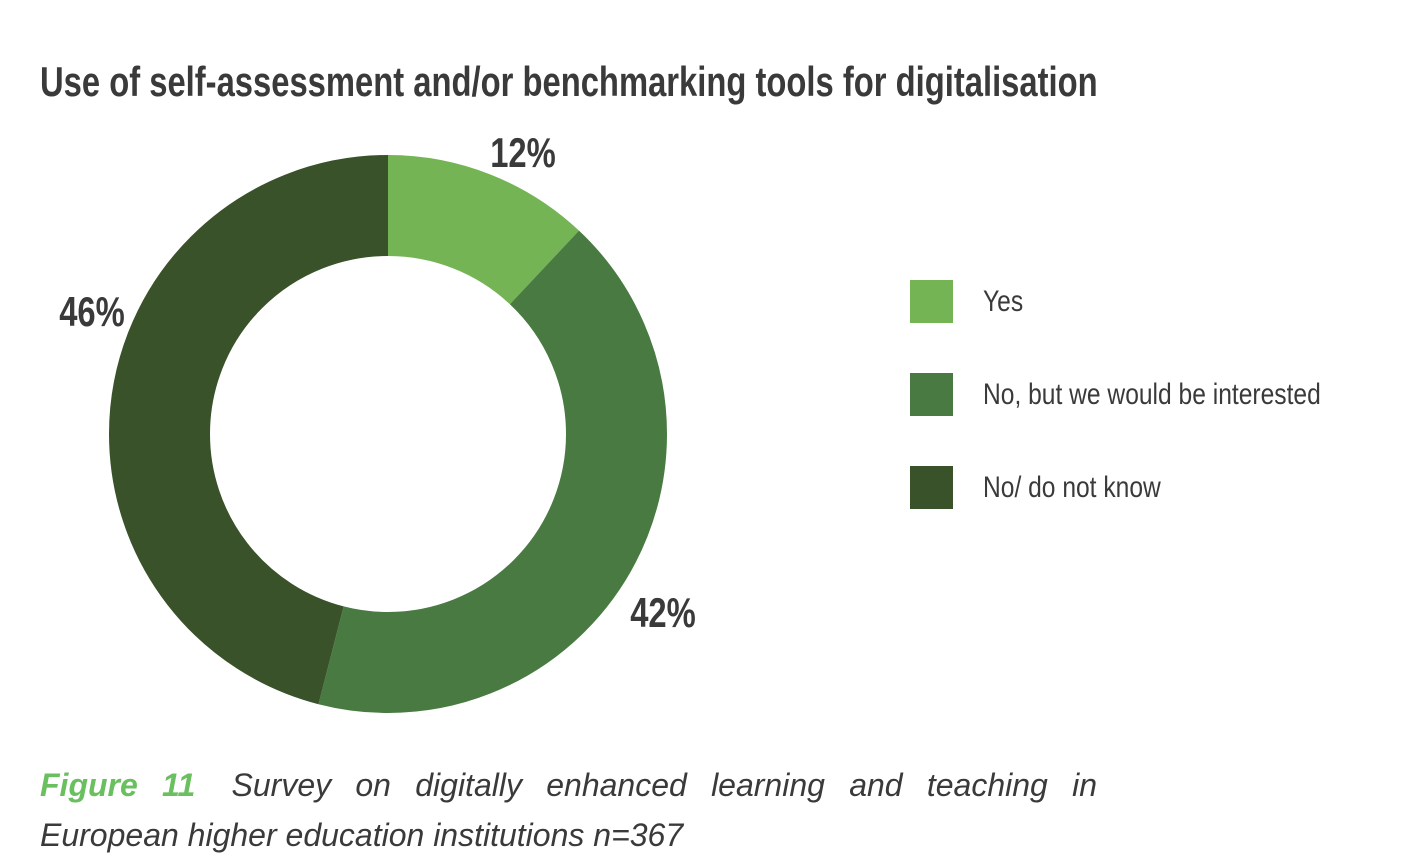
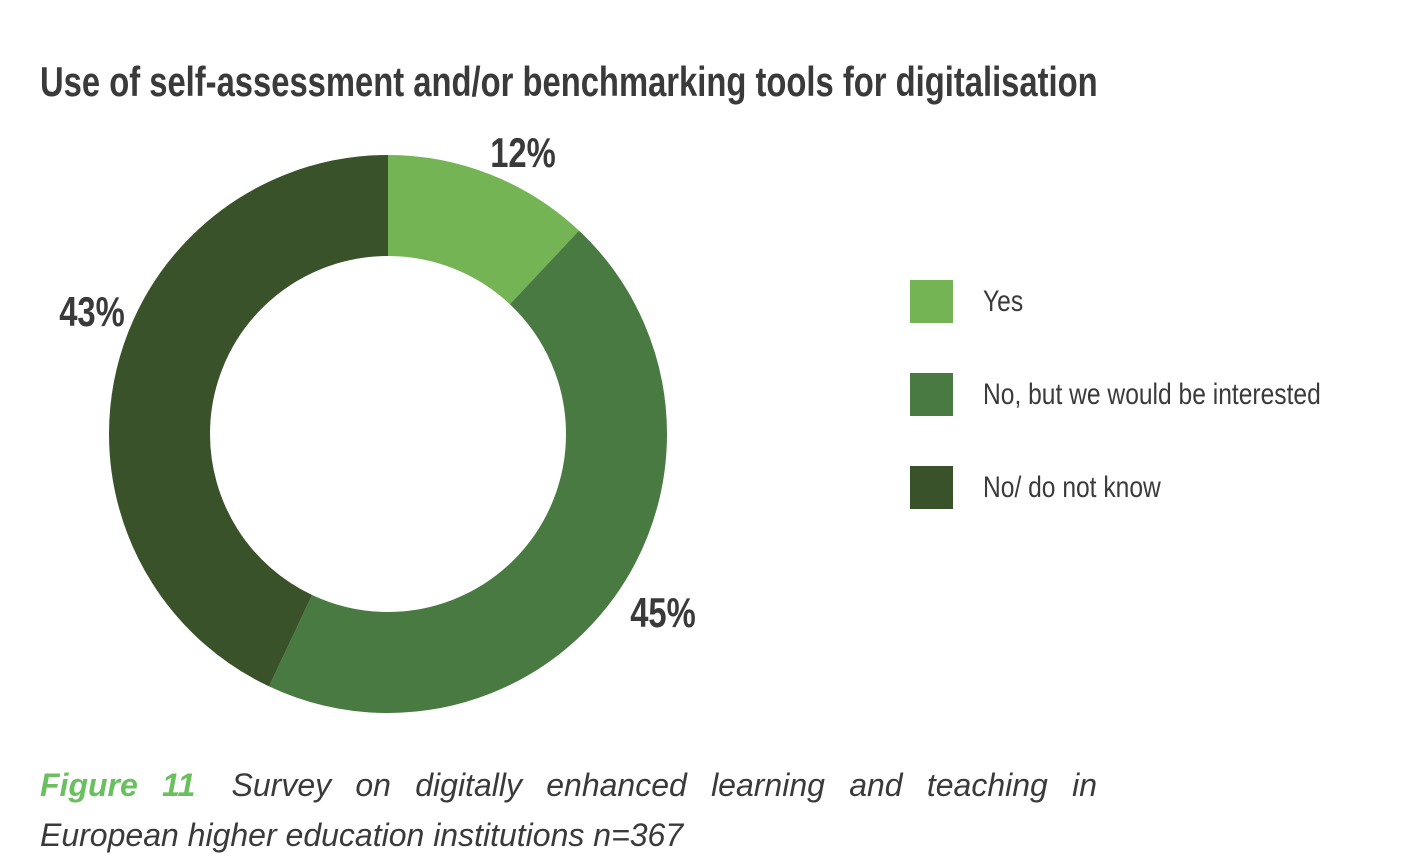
No, but we would be interested: 42% -> 45%
No/ do not know: 46% -> 43%
